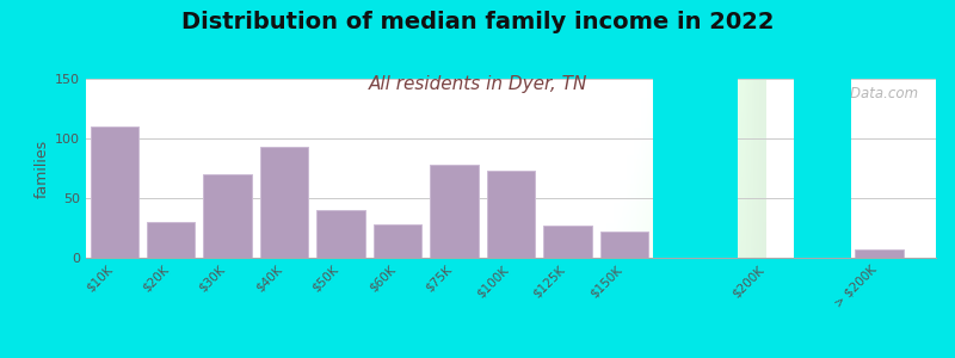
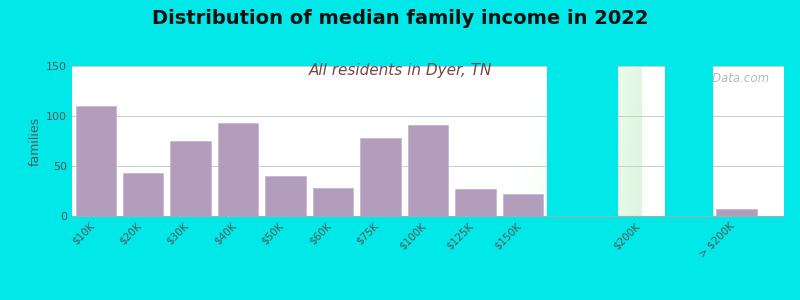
$20K: 30 -> 43
$30K: 70 -> 75
$100K: 73 -> 91
